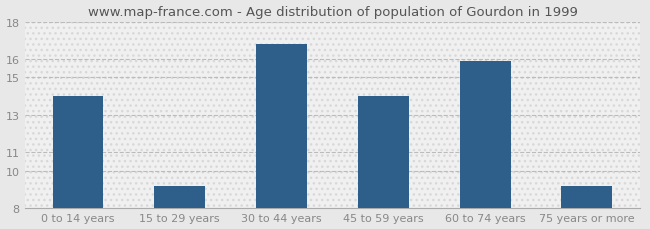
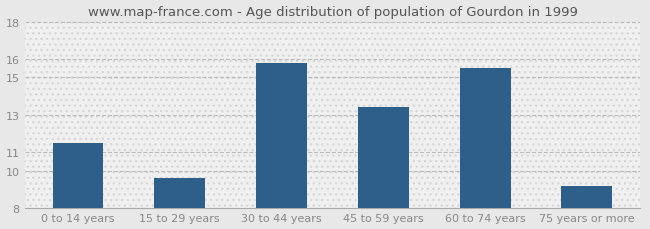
0 to 14 years: 14.0 -> 11.5
15 to 29 years: 9.2 -> 9.6
30 to 44 years: 16.8 -> 15.8
45 to 59 years: 14.0 -> 13.4
60 to 74 years: 15.9 -> 15.5
